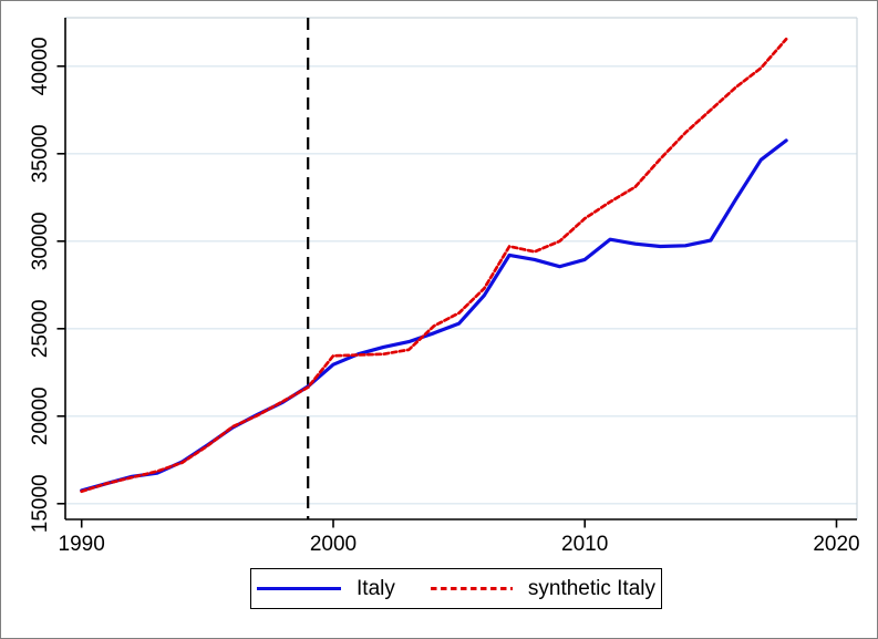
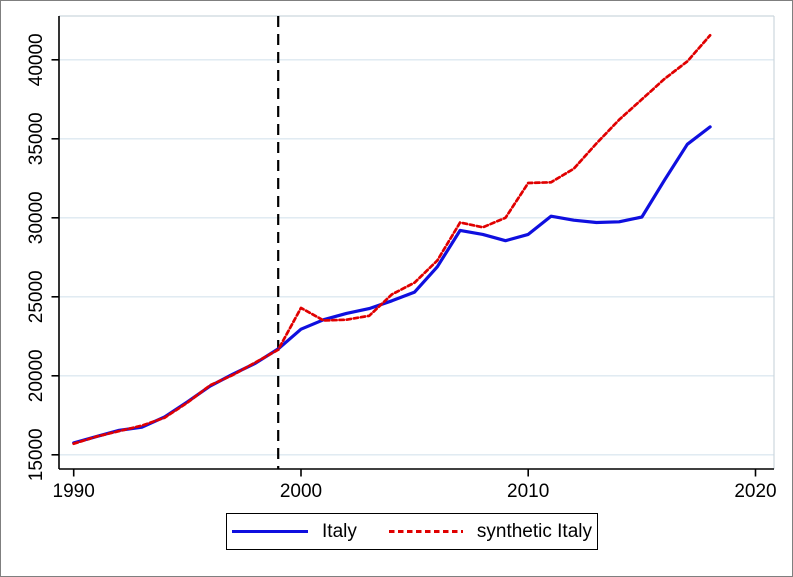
synthetic Italy/2000: 23400 -> 24300
synthetic Italy/2010: 31300 -> 32200
